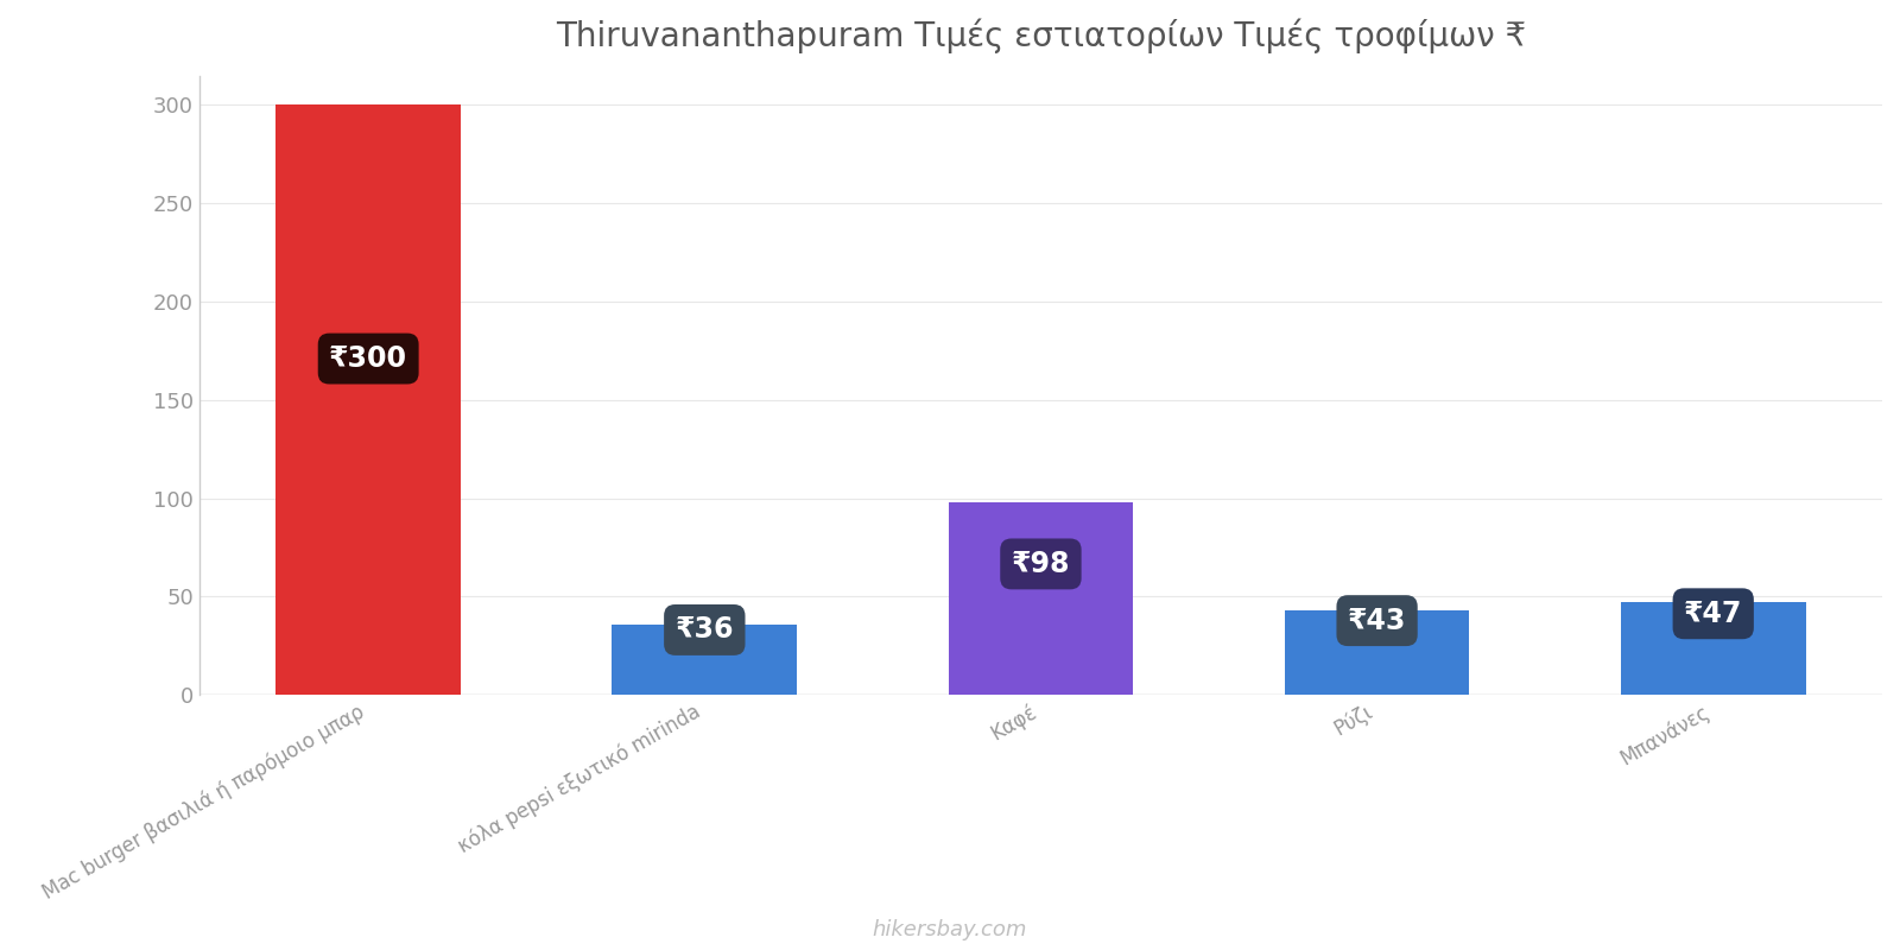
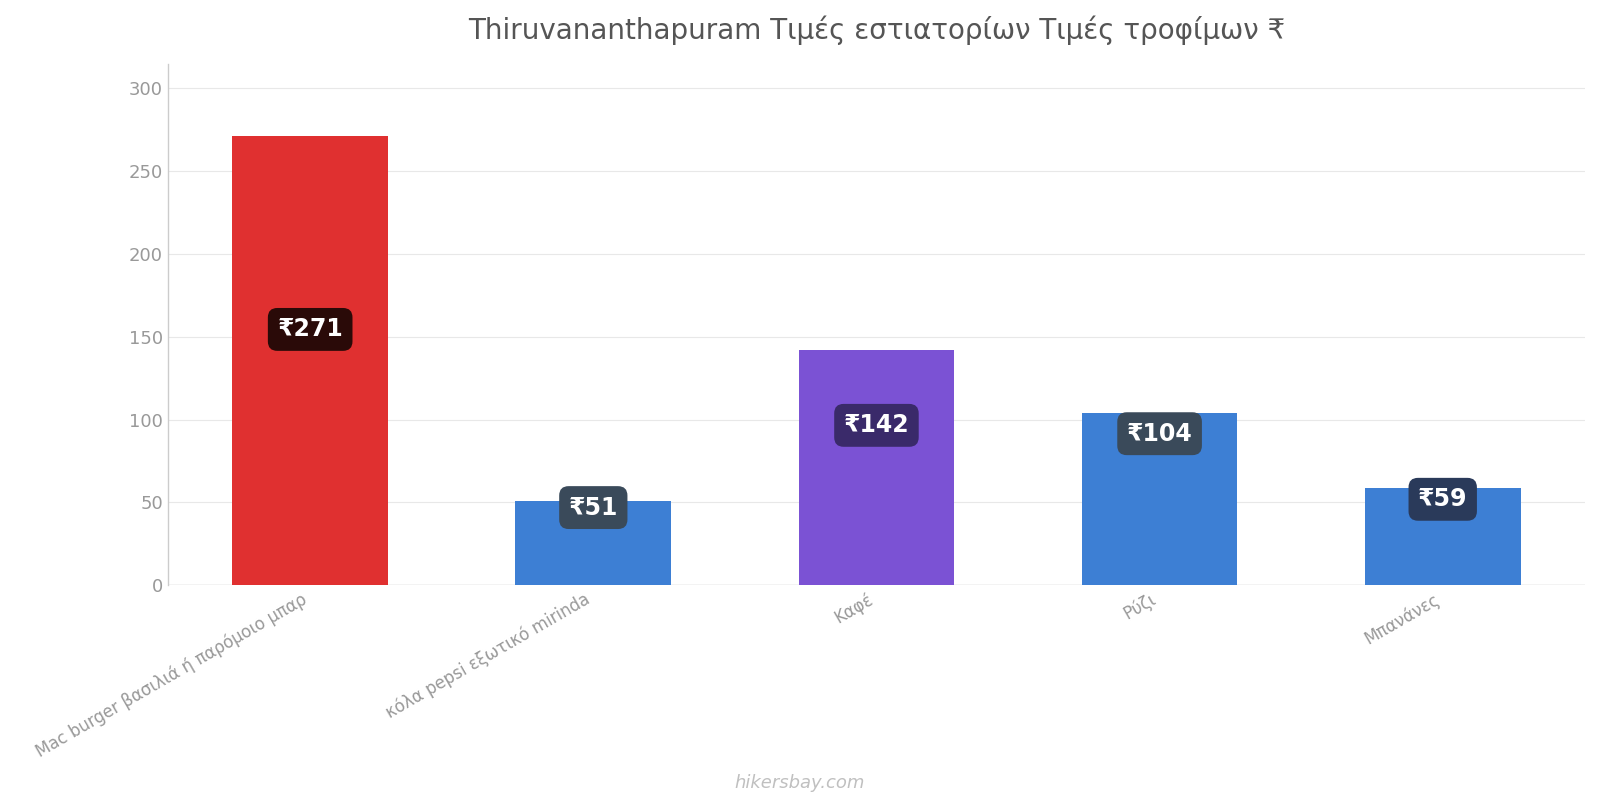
Mac burger βασιλιά ή παρόμοιο μπαρ: ₹300 -> ₹271
κόλα pepsi εξωτικό mirinda: ₹36 -> ₹51
Καφέ: ₹98 -> ₹142
Ρύζι: ₹43 -> ₹104
Μπανάνες: ₹47 -> ₹59
